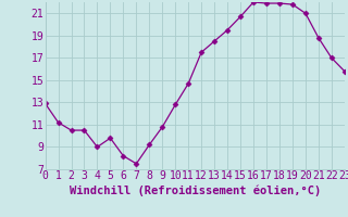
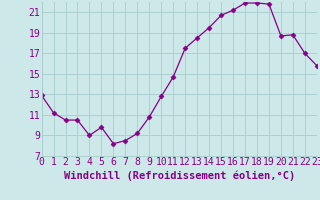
7: 7.5 -> 8.5
16: 22.0 -> 21.2
20: 21.0 -> 18.7
